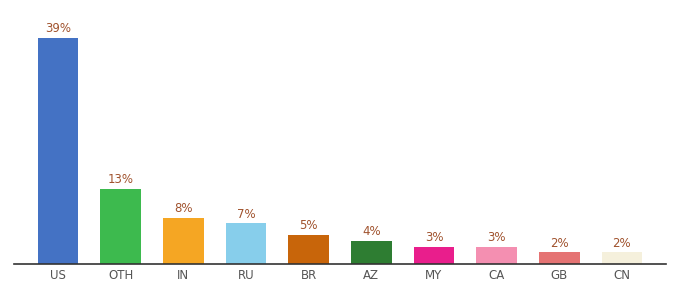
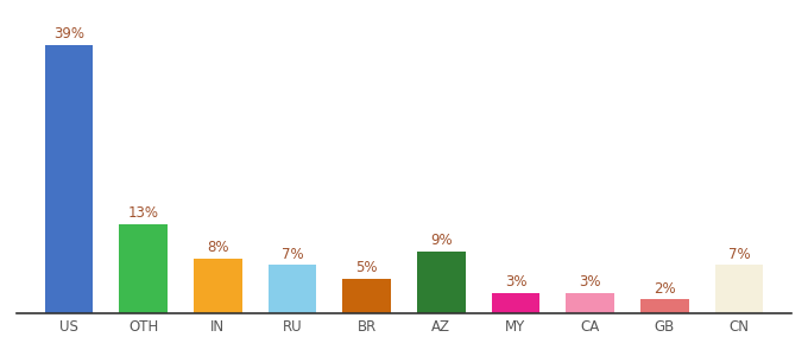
AZ: 4% -> 9%
CN: 2% -> 7%
